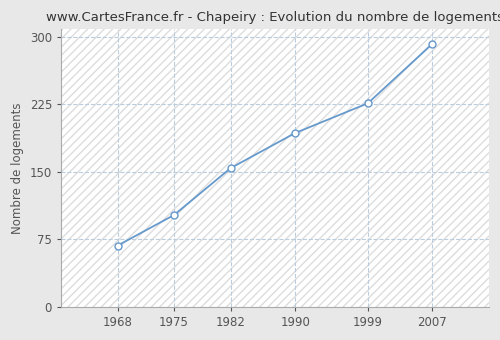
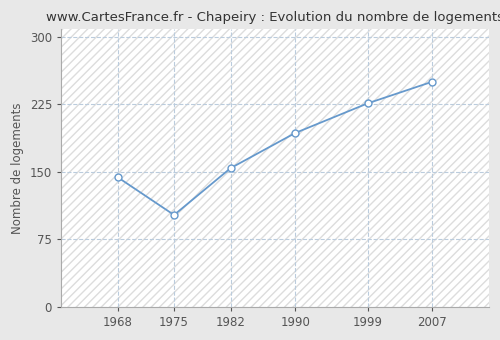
1968: 68 -> 144
2007: 292 -> 250
